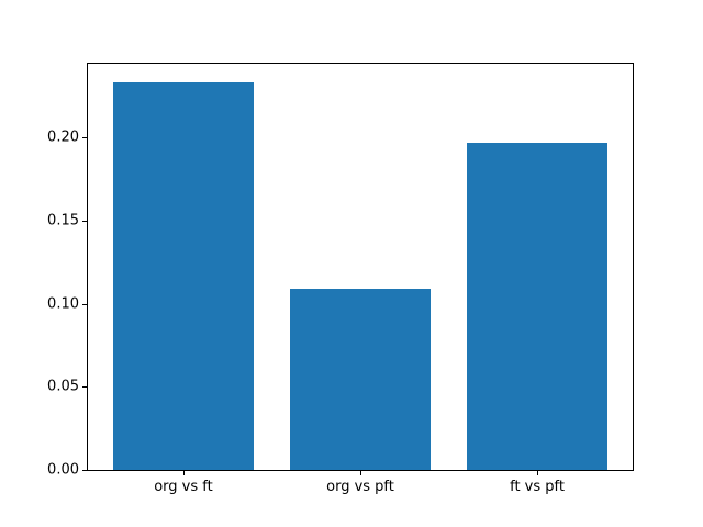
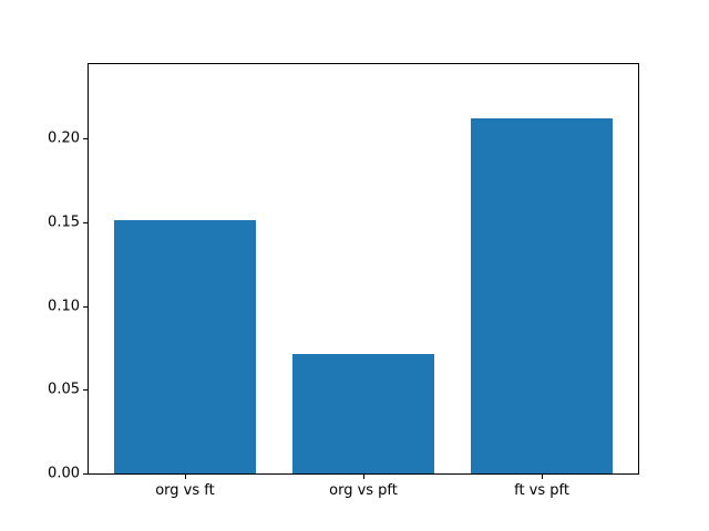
org vs ft: 0.233 -> 0.151
org vs pft: 0.109 -> 0.071
ft vs pft: 0.197 -> 0.212
